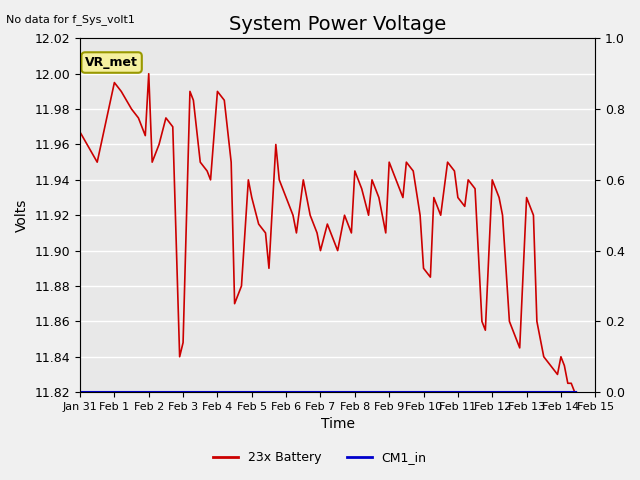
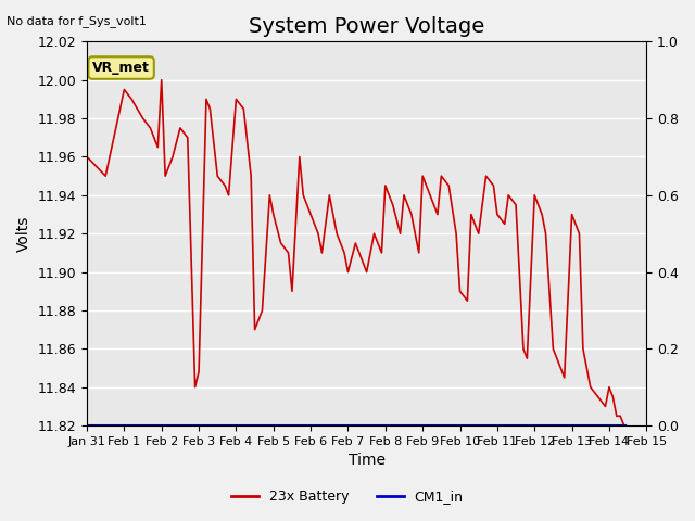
Jan 31: 11.967 -> 11.960
